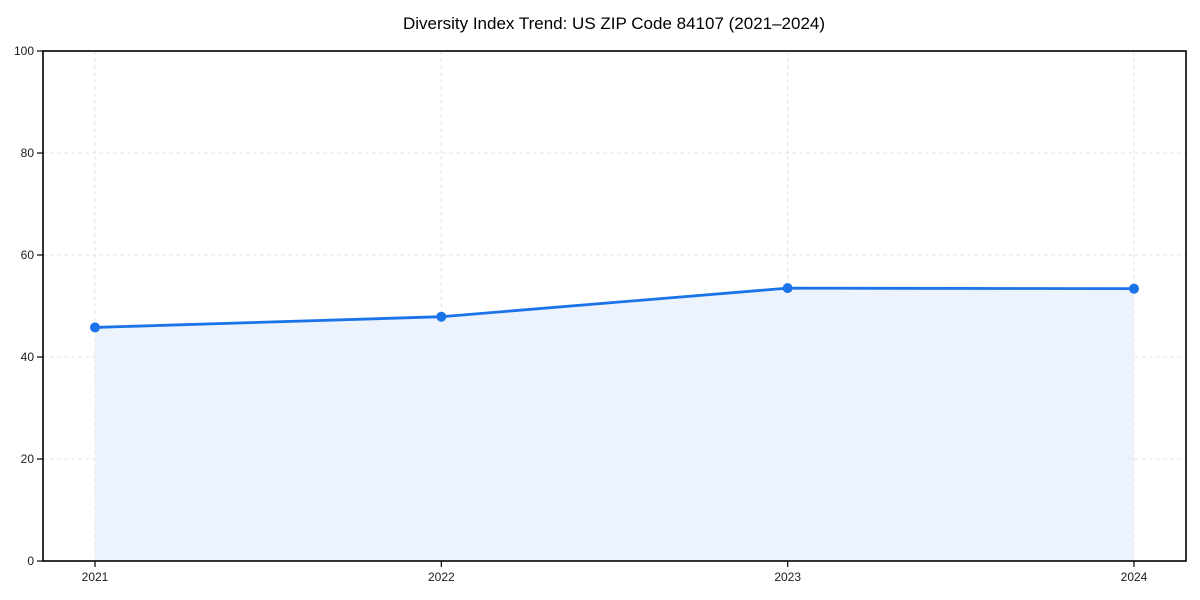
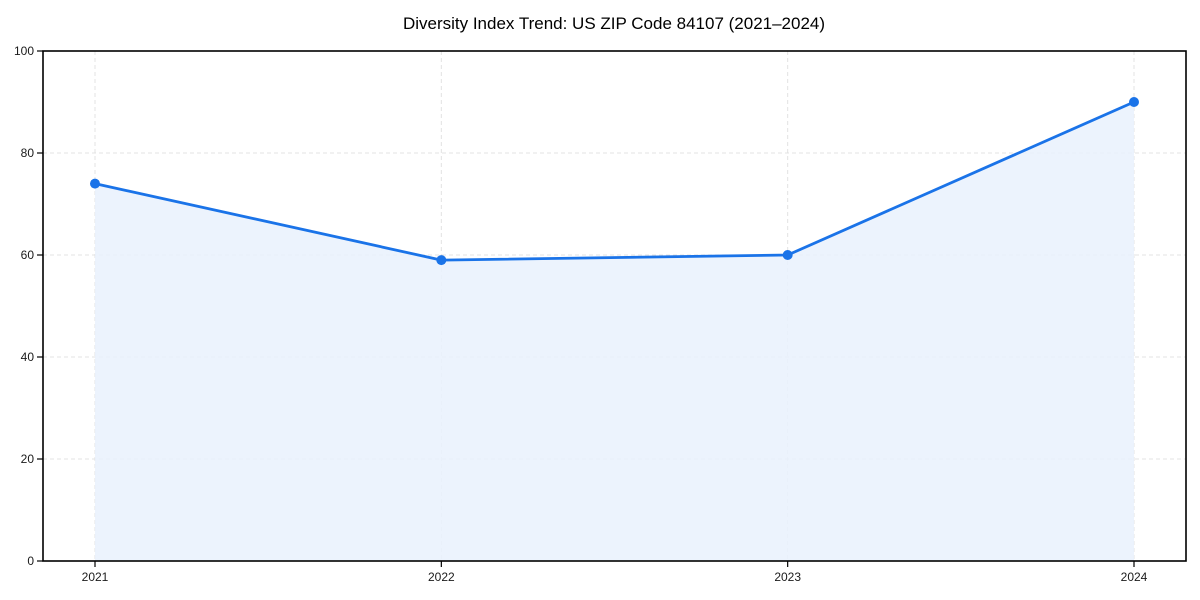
2021: 46 -> 74
2022: 48 -> 59
2023: 54 -> 60
2024: 53 -> 90
